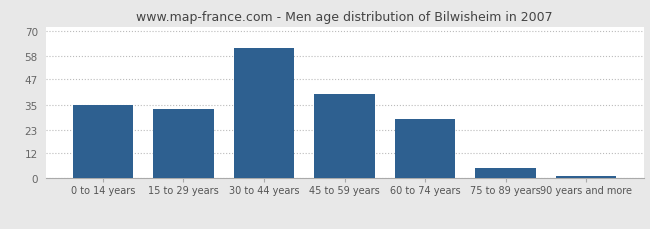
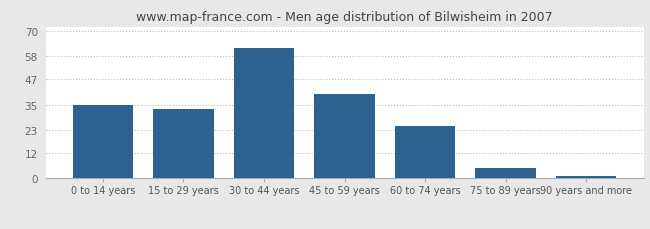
60 to 74 years: 28 -> 25
